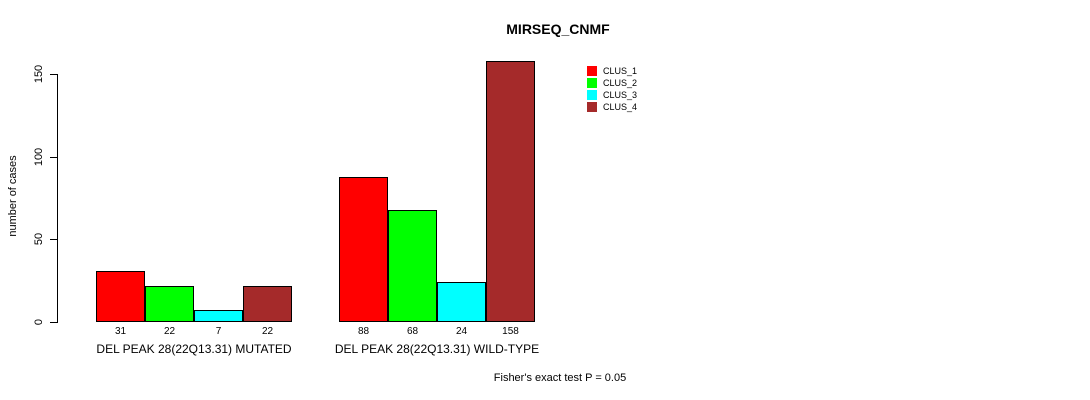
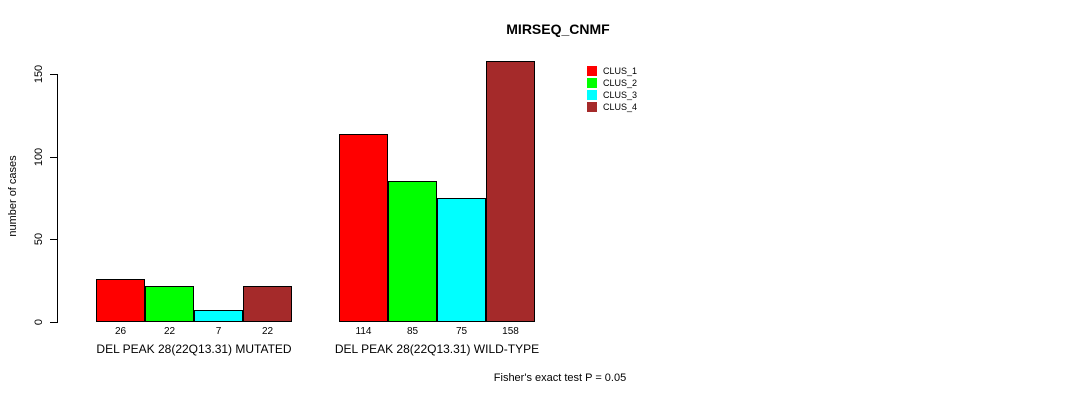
CLUS_1/DEL PEAK 28(22Q13.31) MUTATED: 31 -> 26
CLUS_1/DEL PEAK 28(22Q13.31) WILD-TYPE: 88 -> 114
CLUS_2/DEL PEAK 28(22Q13.31) WILD-TYPE: 68 -> 85
CLUS_3/DEL PEAK 28(22Q13.31) WILD-TYPE: 24 -> 75
